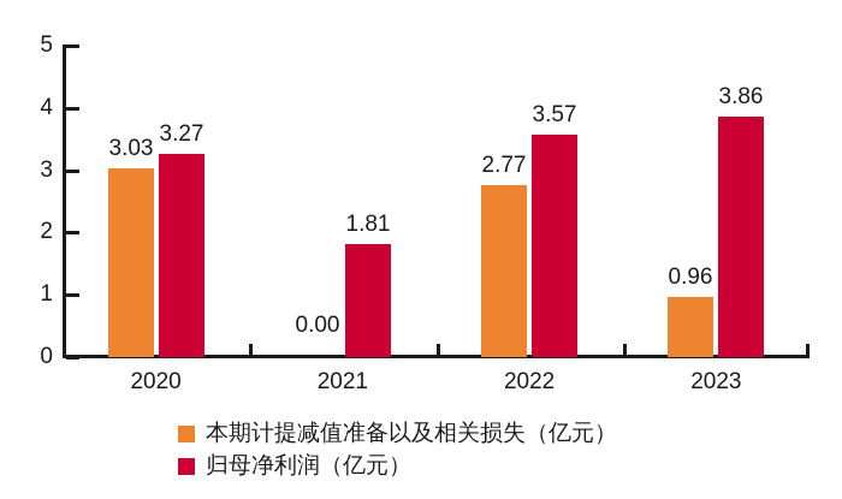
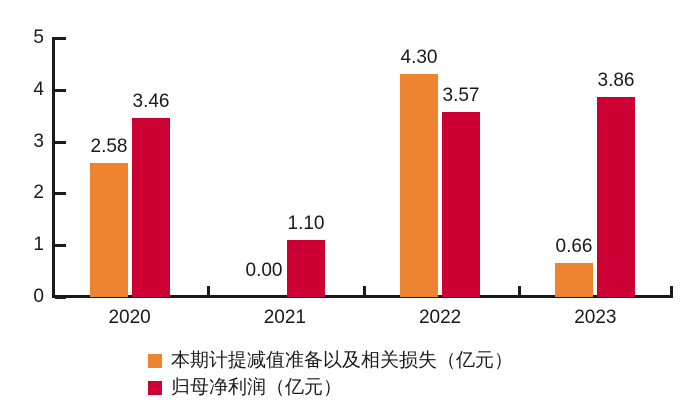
本期计提减值准备以及相关损失（亿元）/2020: 3.03 -> 2.58
归母净利润（亿元）/2020: 3.27 -> 3.46
归母净利润（亿元）/2021: 1.81 -> 1.10
本期计提减值准备以及相关损失（亿元）/2022: 2.77 -> 4.30
本期计提减值准备以及相关损失（亿元）/2023: 0.96 -> 0.66
